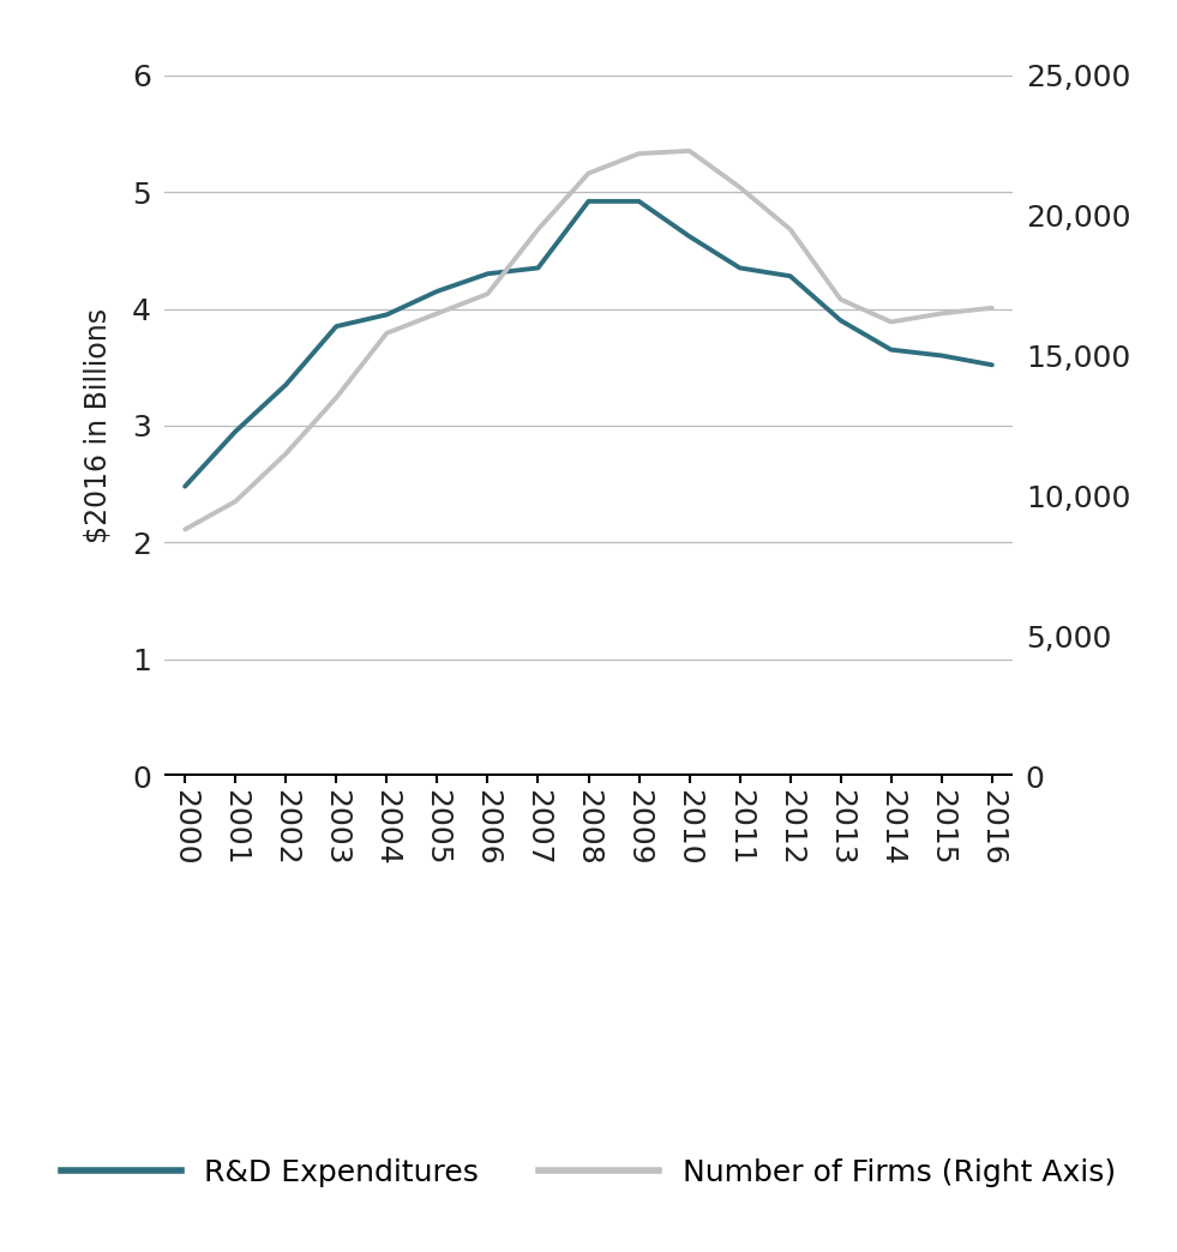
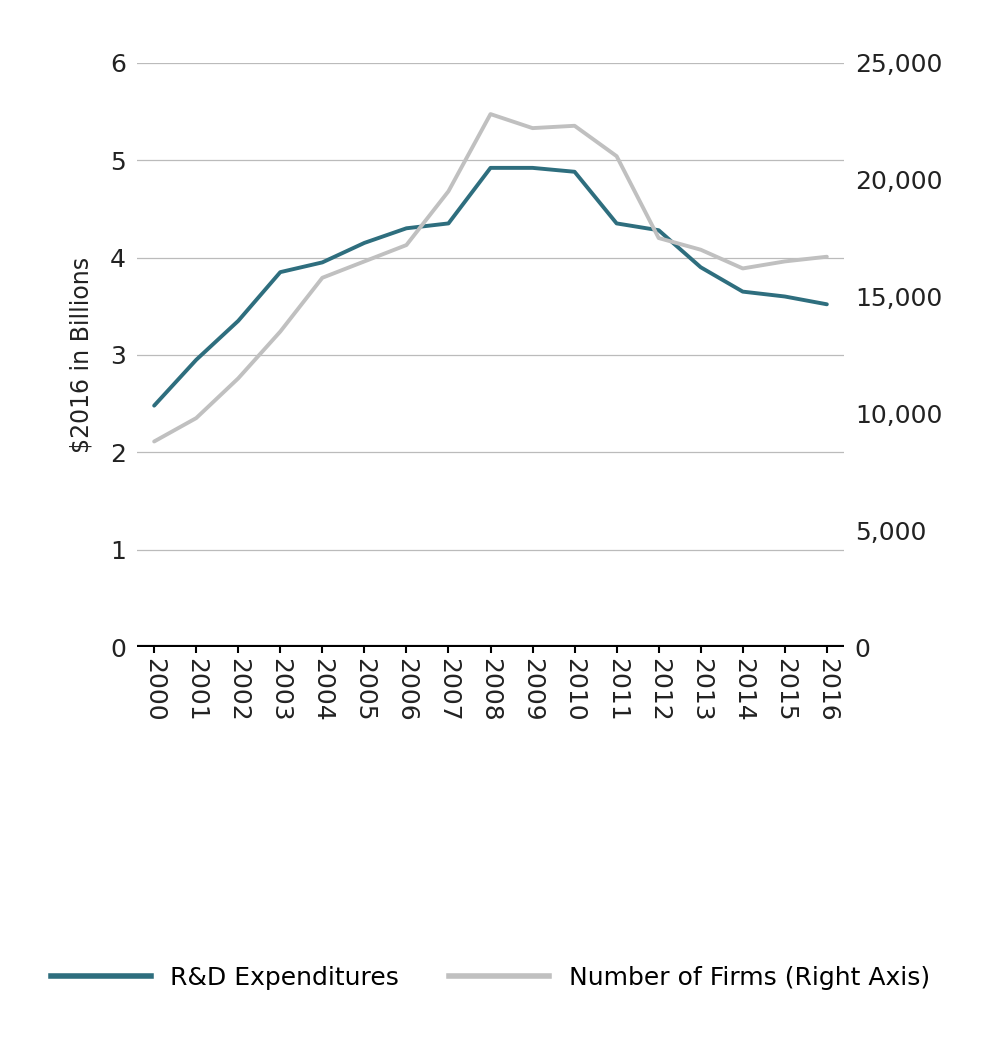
Number of Firms (Right Axis)/2008: 21,500 -> 22,800
R&D Expenditures/2010: 4.62 -> 4.88
Number of Firms (Right Axis)/2012: 19,500 -> 17,500
